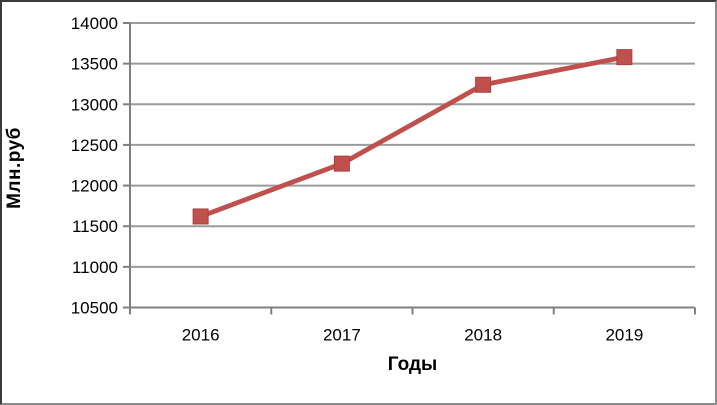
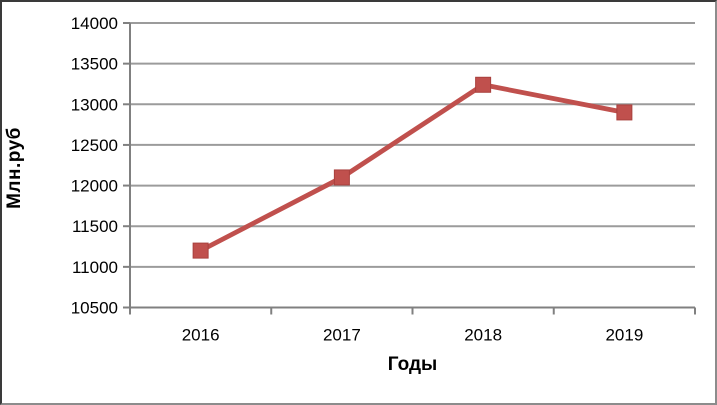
2016: 11600 -> 11200
2017: 12300 -> 12100
2019: 13600 -> 12900
